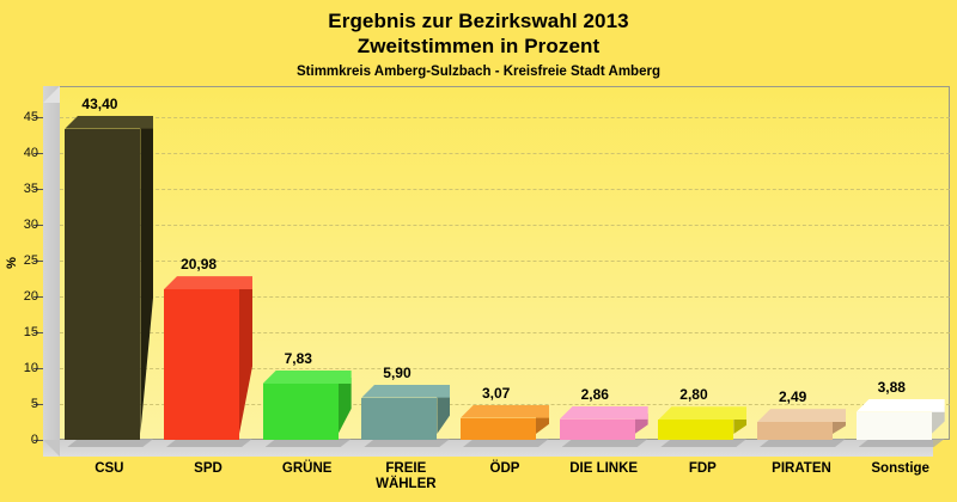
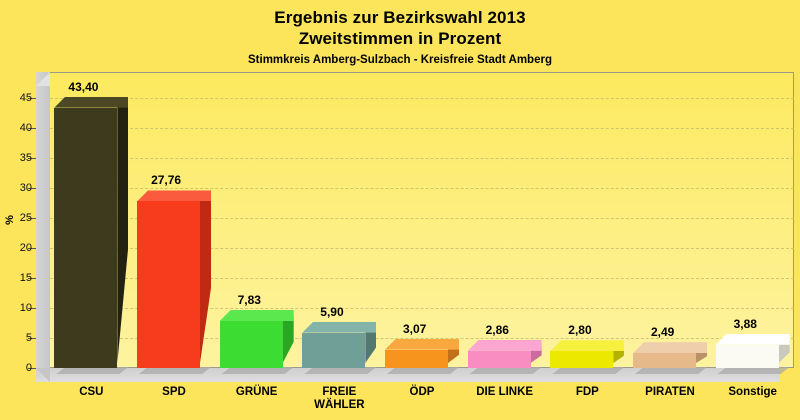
SPD: 20,98 -> 27,76
